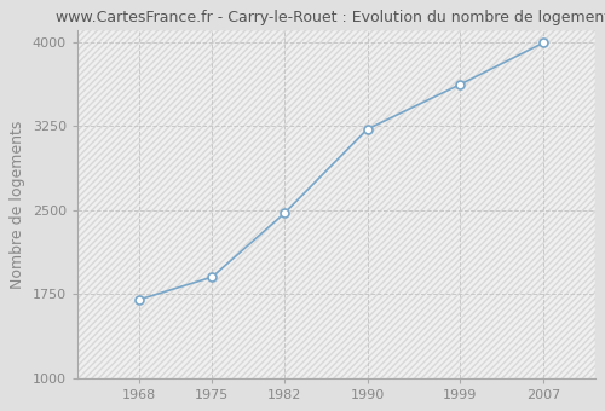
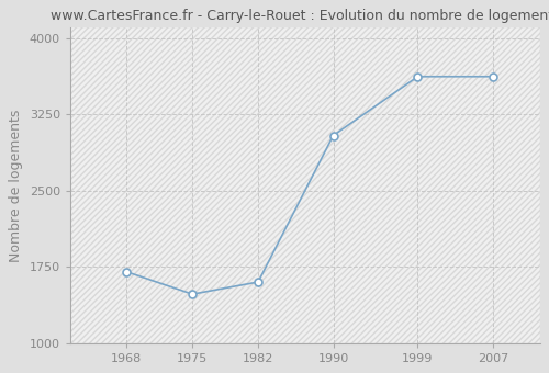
1975: 1900 -> 1480
1982: 2470 -> 1600
1990: 3220 -> 3040
2007: 3990 -> 3620
